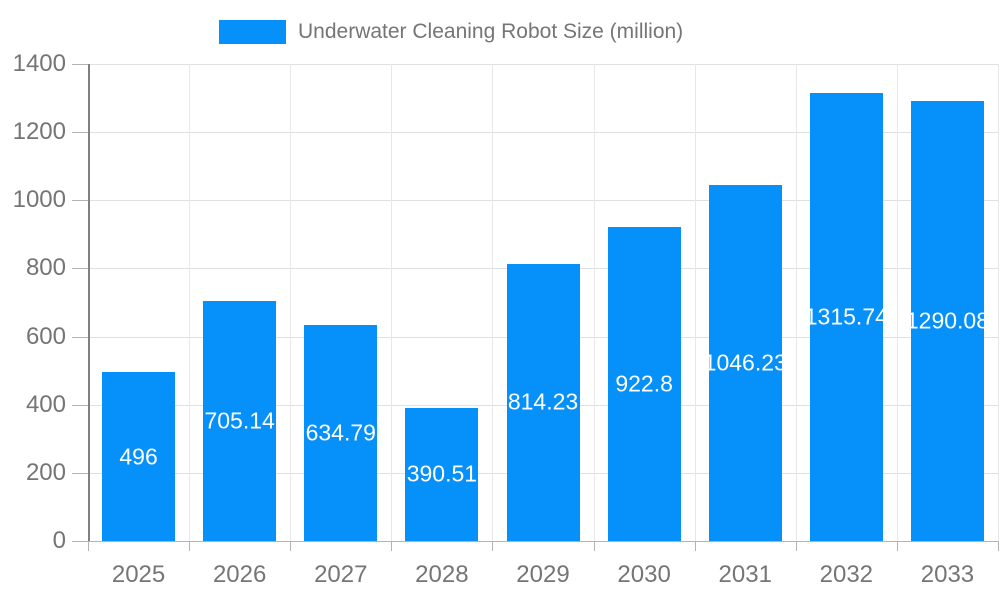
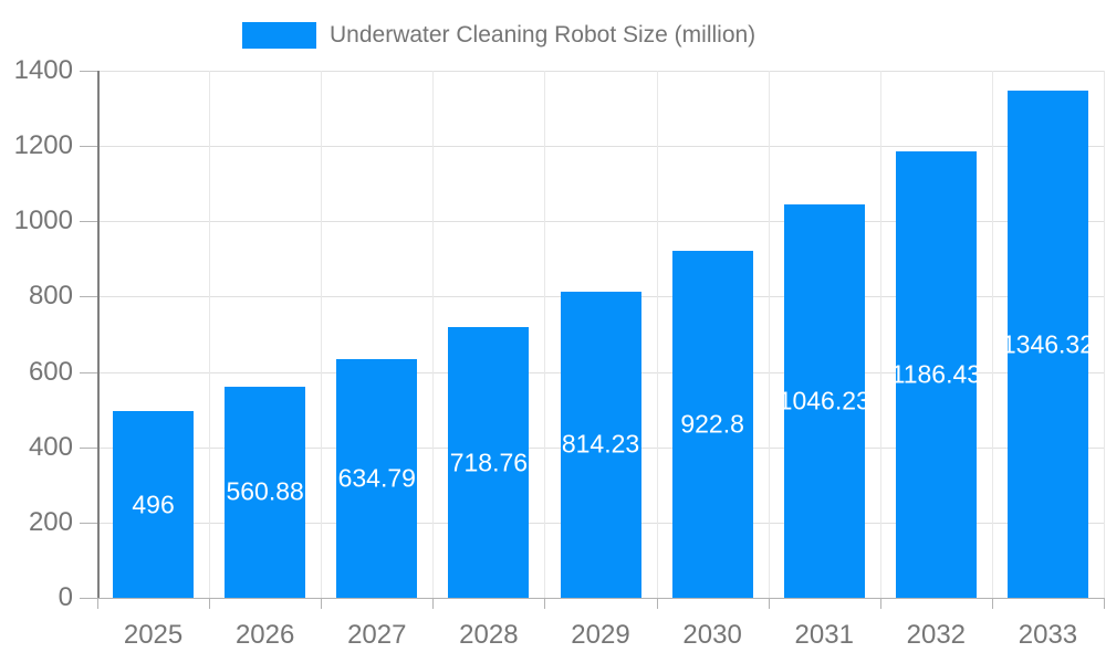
2026: 705.14 -> 560.88
2028: 390.51 -> 718.76
2032: 1315.74 -> 1186.43
2033: 1290.08 -> 1346.32
